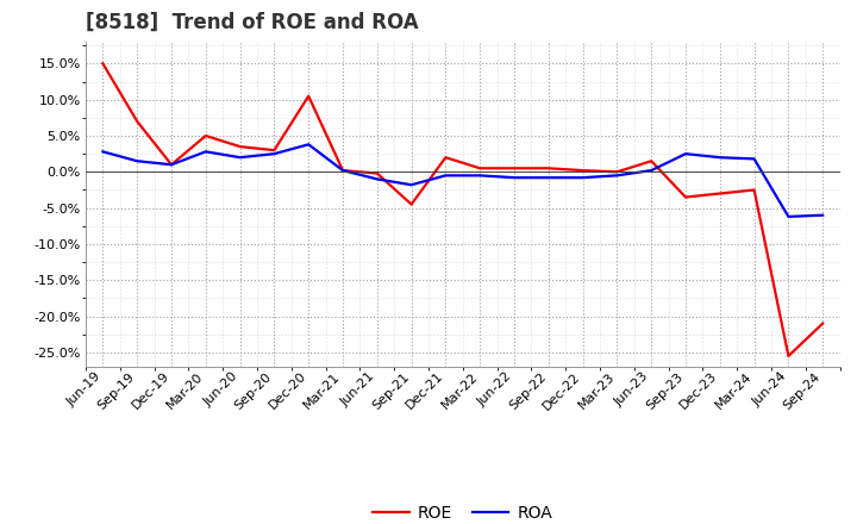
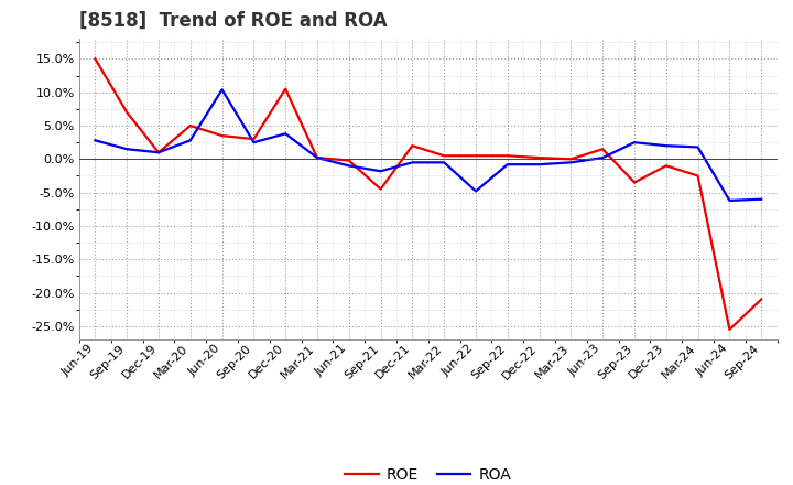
ROA/Jun-20: 2.0% -> 10.4%
ROA/Jun-22: -0.8% -> -4.8%
ROE/Dec-23: -3.0% -> -1.0%
